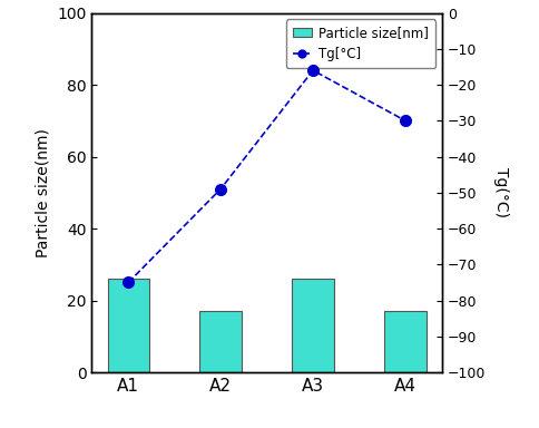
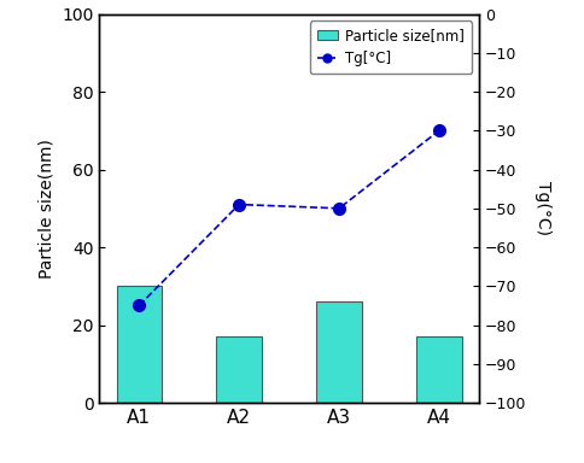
Particle size[nm]/A1: 26 -> 30
Tg[°C]/A3: -16 -> -50
